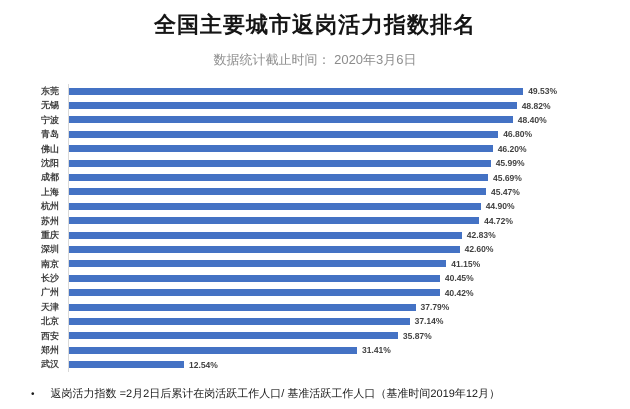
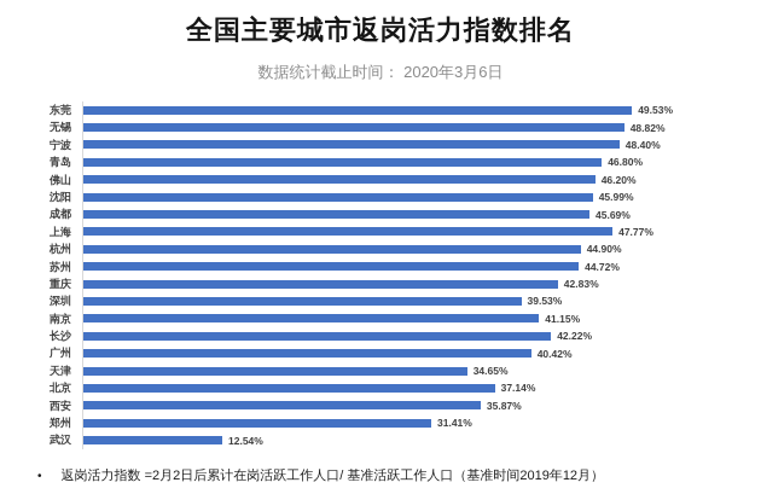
上海: 45.47% -> 47.77%
深圳: 42.60% -> 39.53%
长沙: 40.45% -> 42.22%
天津: 37.79% -> 34.65%
